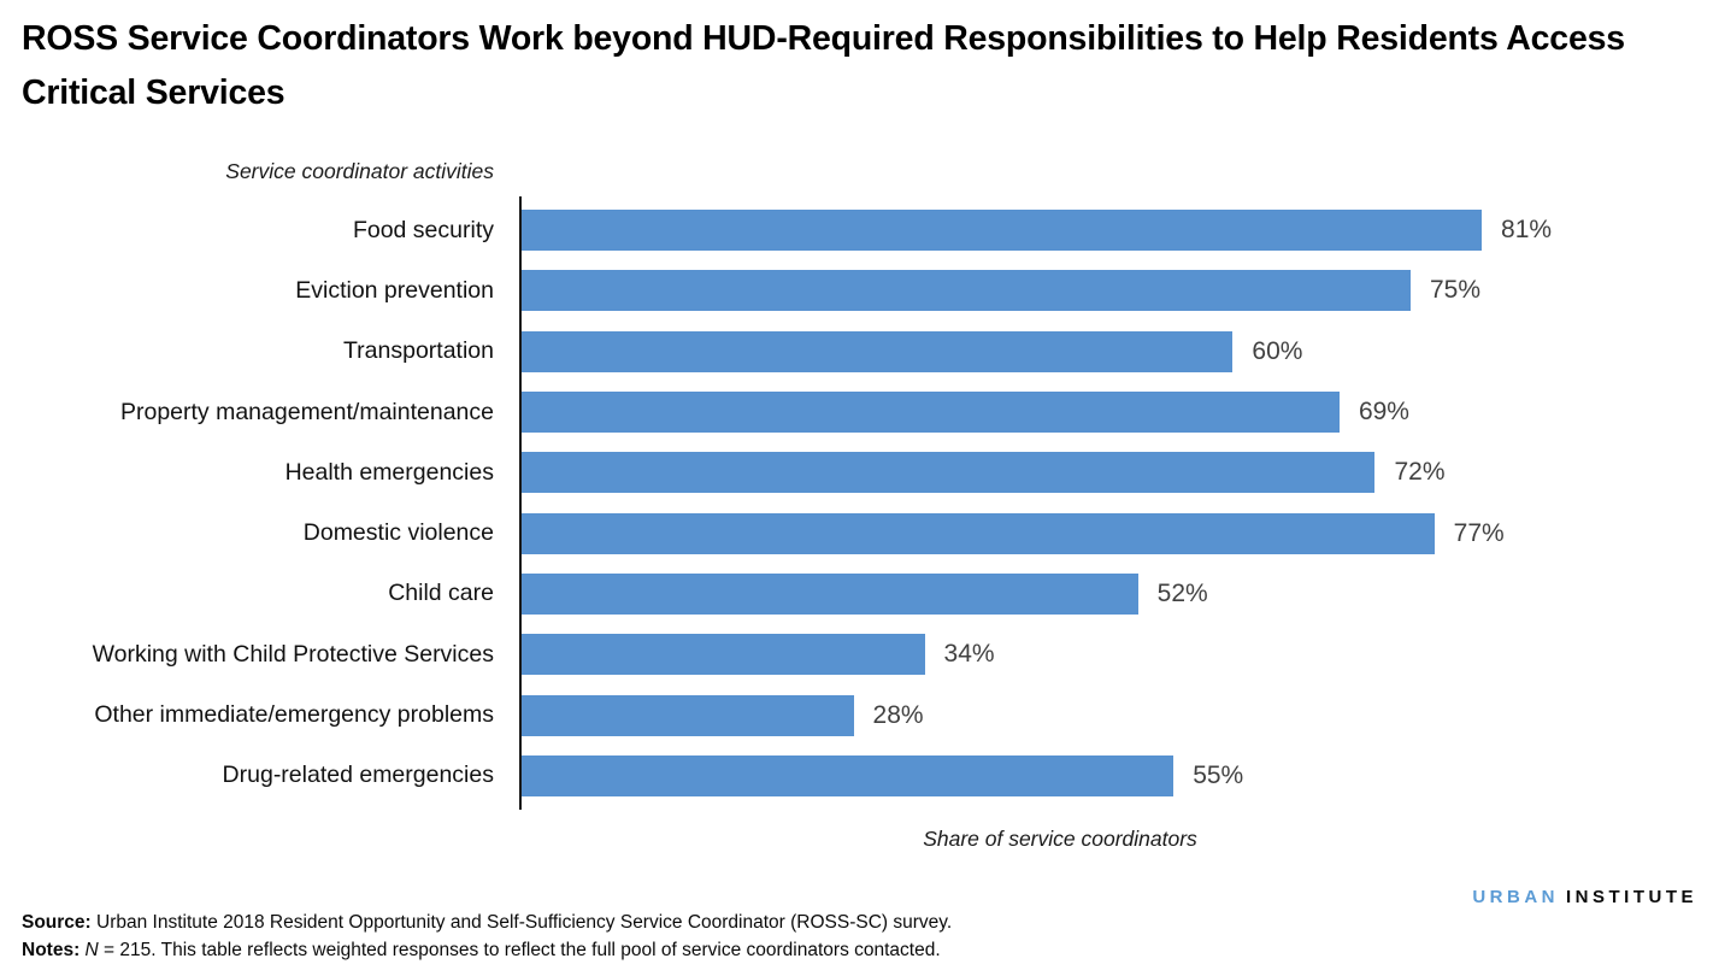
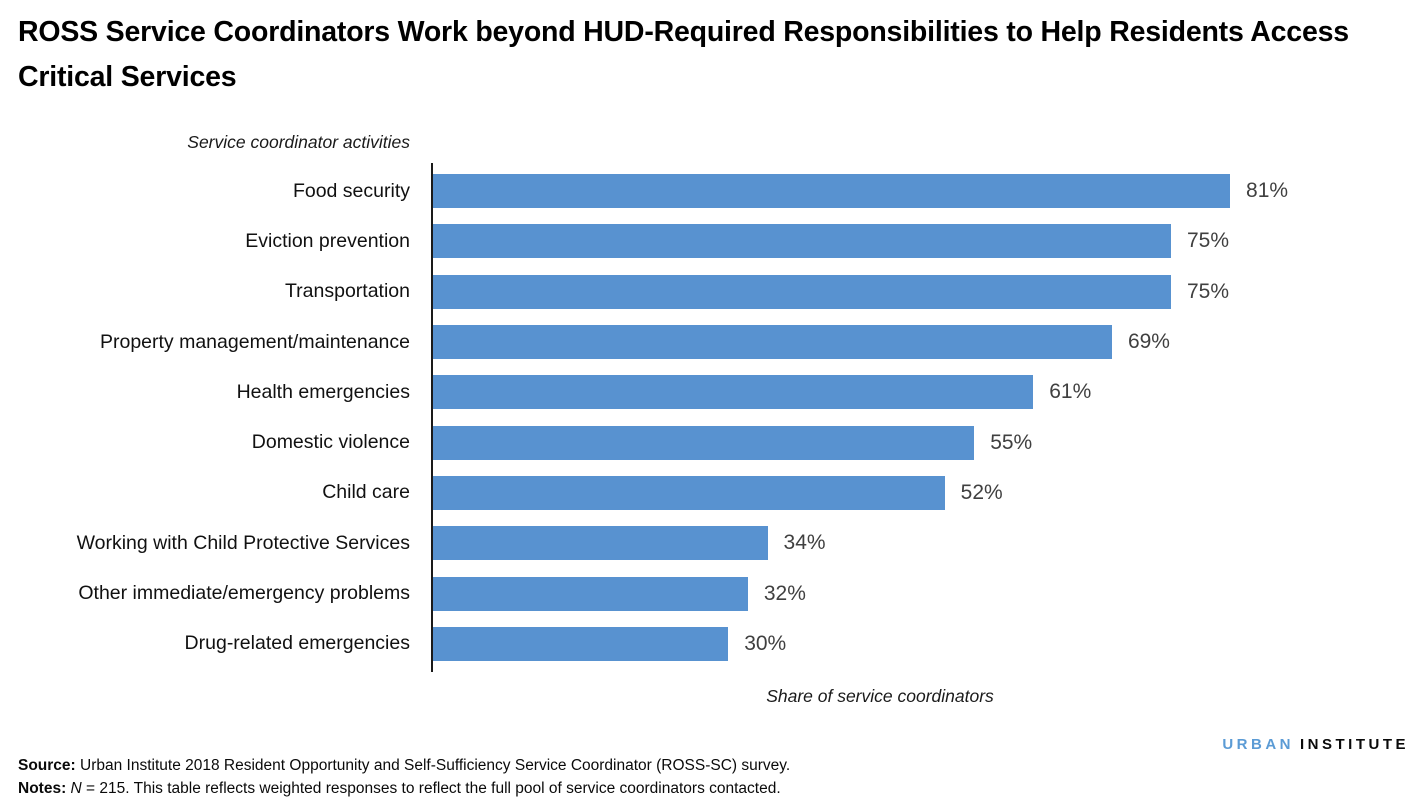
Transportation: 60% -> 75%
Health emergencies: 72% -> 61%
Domestic violence: 77% -> 55%
Other immediate/emergency problems: 28% -> 32%
Drug-related emergencies: 55% -> 30%
